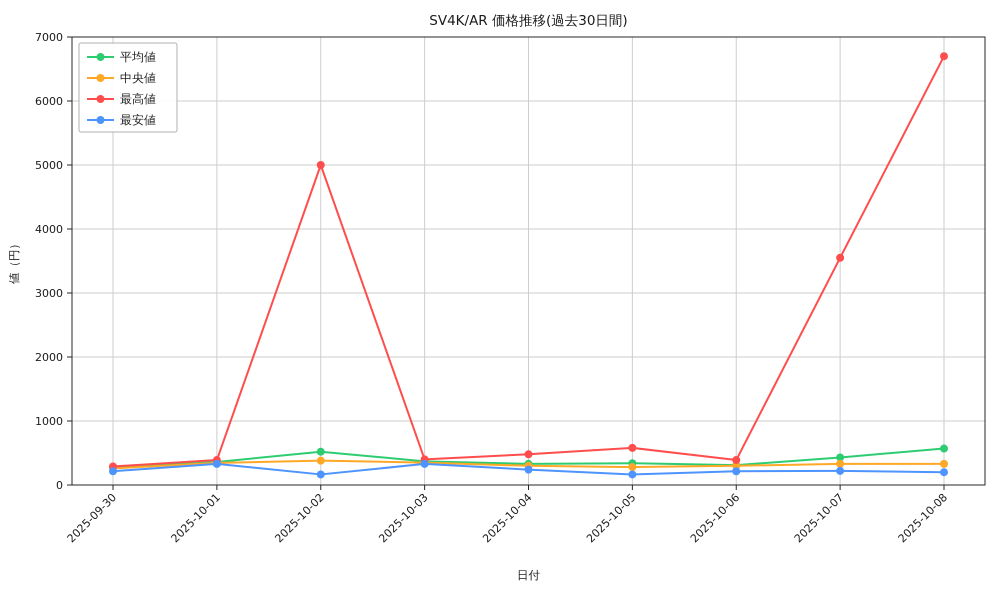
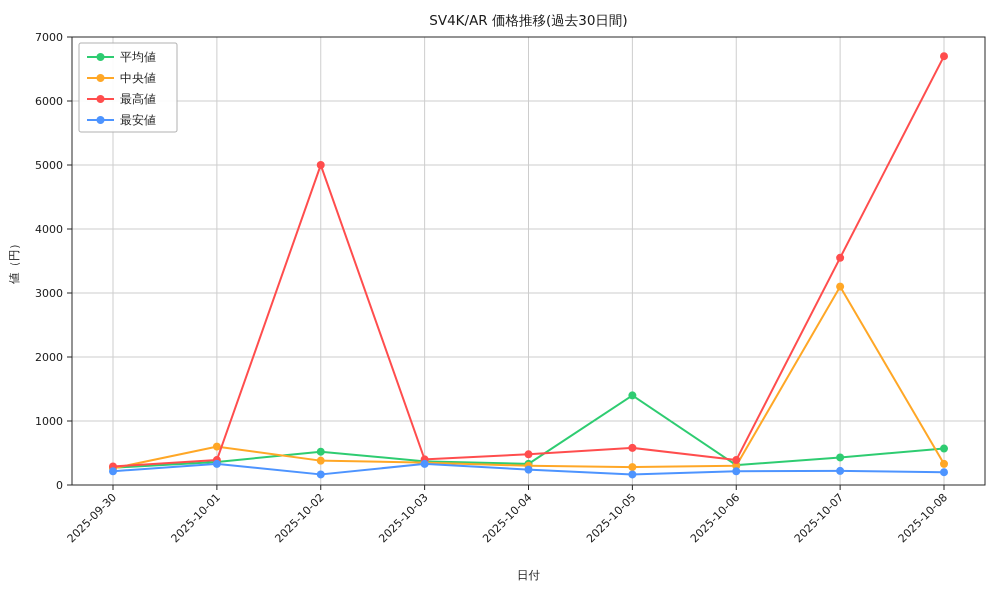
中央値/2025-10-01: 300 -> 600
平均値/2025-10-05: 300 -> 1400
中央値/2025-10-07: 300 -> 3100
